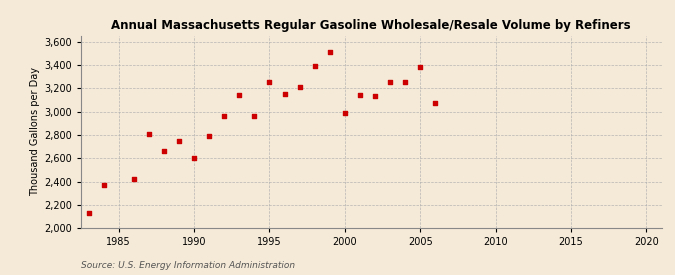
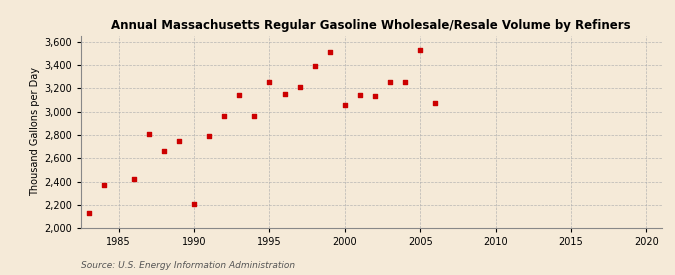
1990: 2,600 -> 2,210
2000: 2,990 -> 3,060
2005: 3,380 -> 3,530
